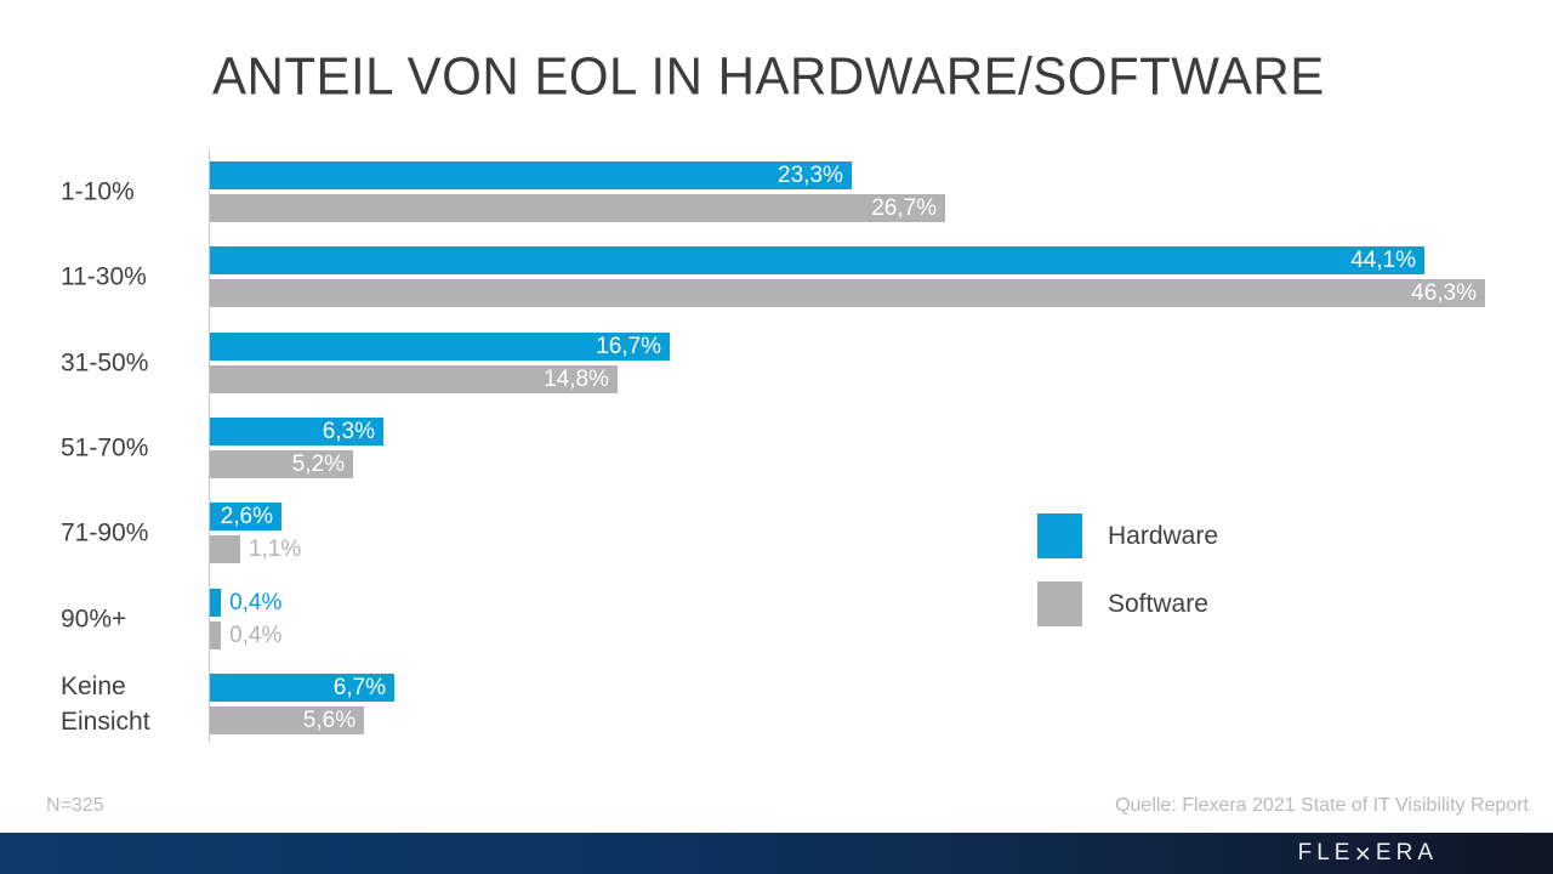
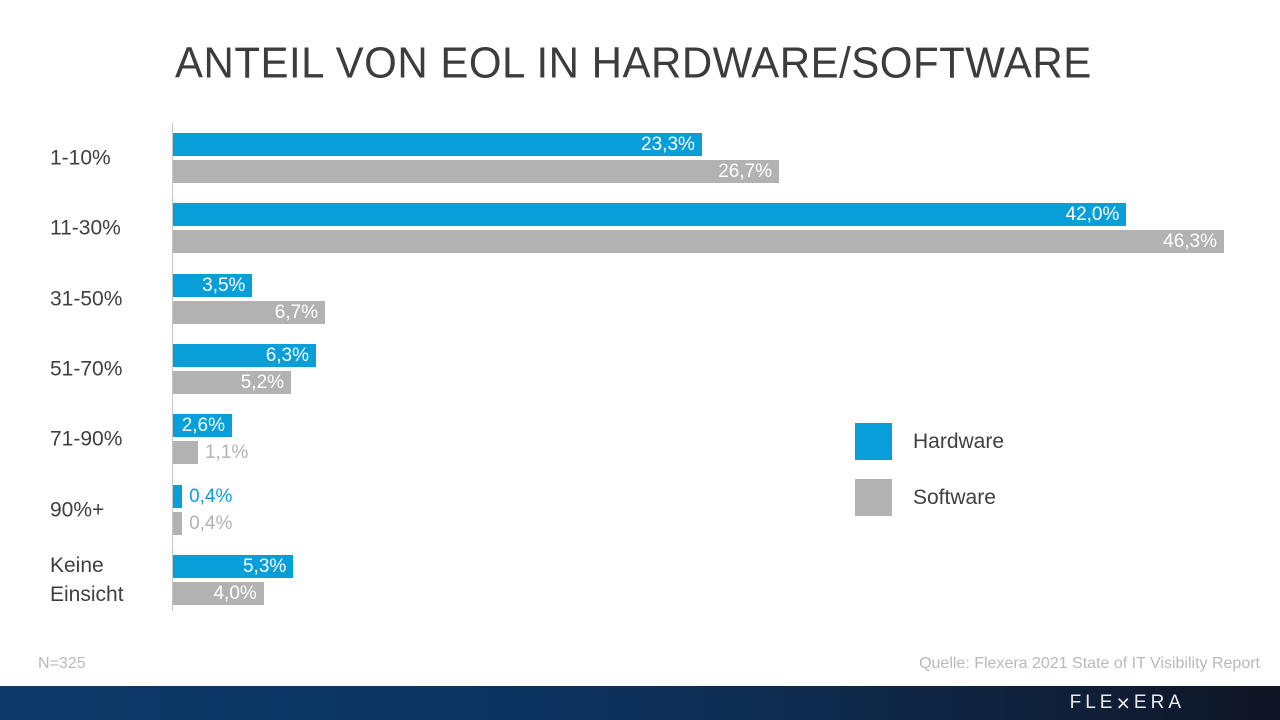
Hardware/11-30%: 44,1% -> 42,0%
Hardware/31-50%: 16,7% -> 3,5%
Software/31-50%: 14,8% -> 6,7%
Hardware/Keine Einsicht: 6,7% -> 5,3%
Software/Keine Einsicht: 5,6% -> 4,0%
